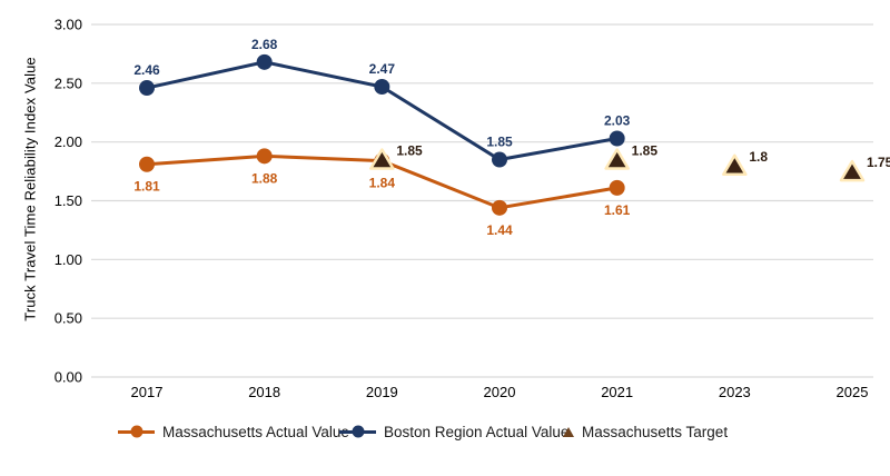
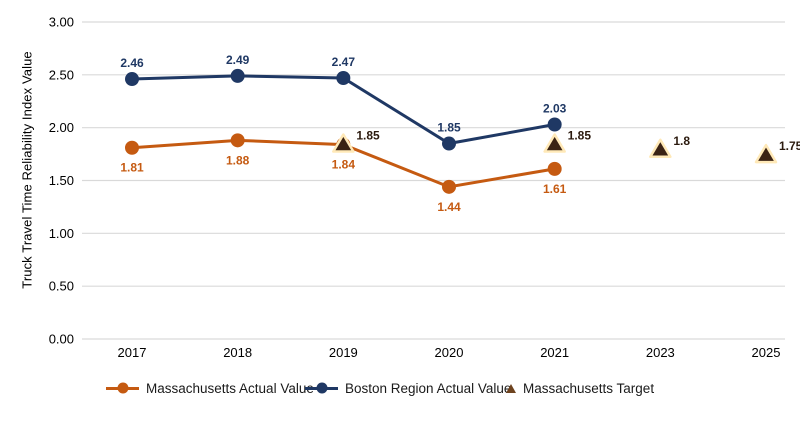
Boston Region Actual Value/2018: 2.68 -> 2.49
